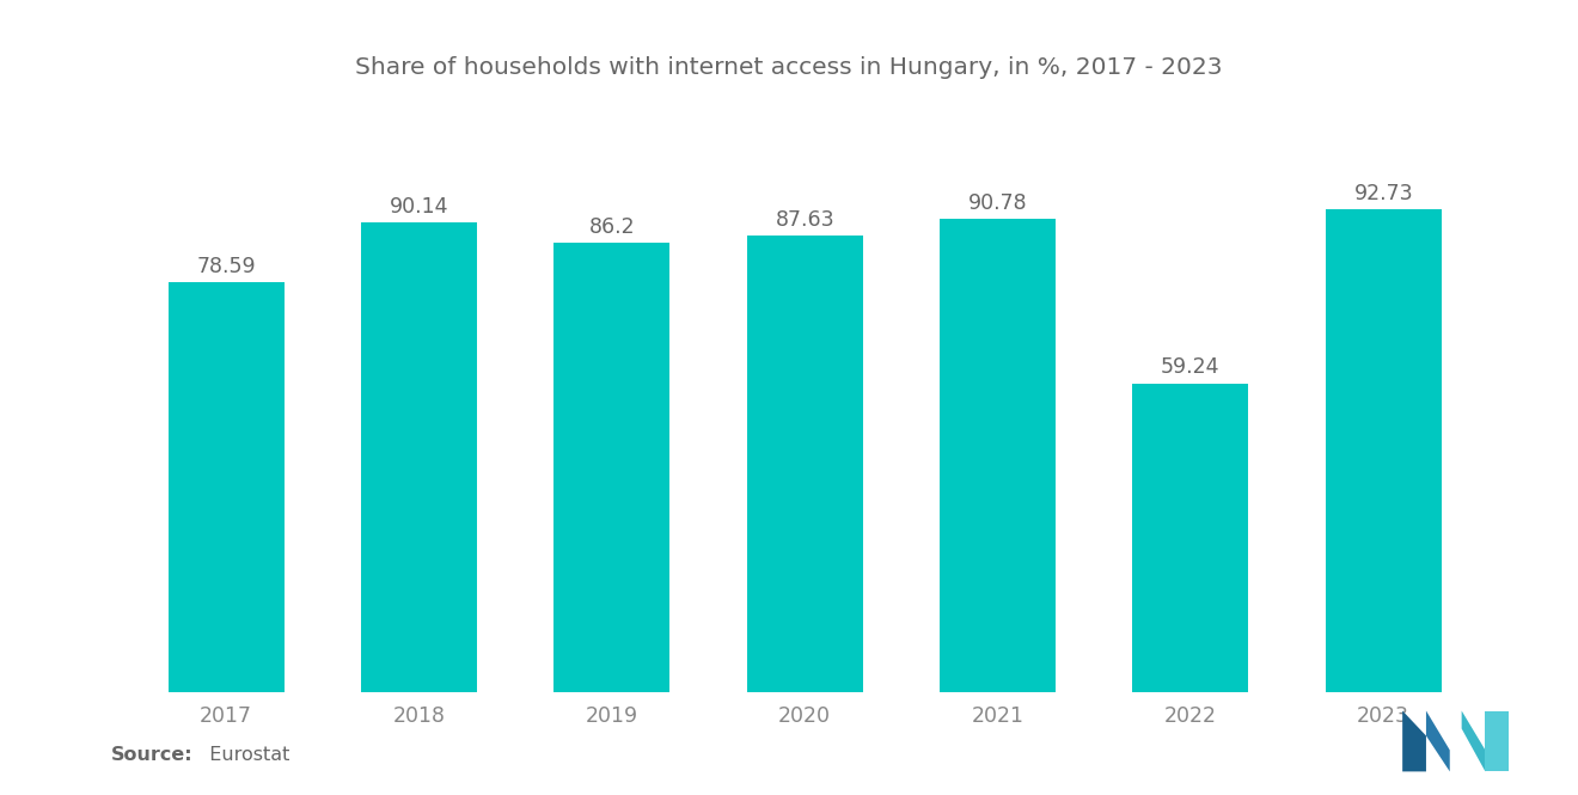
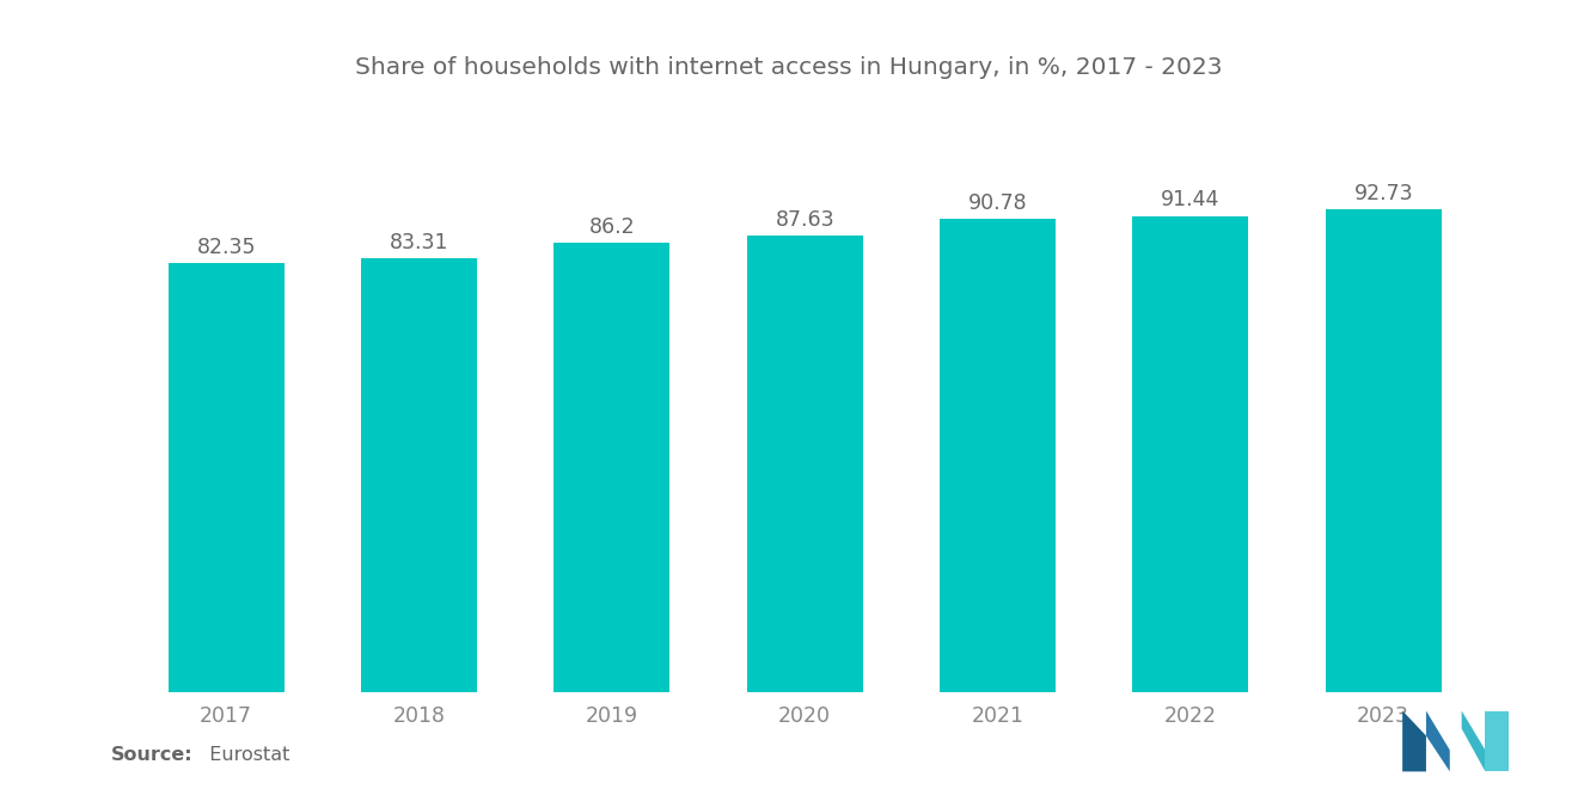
2017: 78.59 -> 82.35
2018: 90.14 -> 83.31
2022: 59.24 -> 91.44
